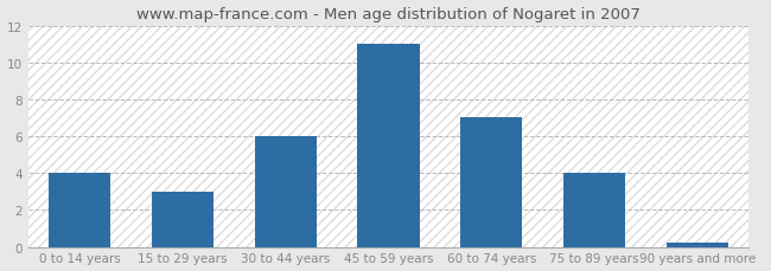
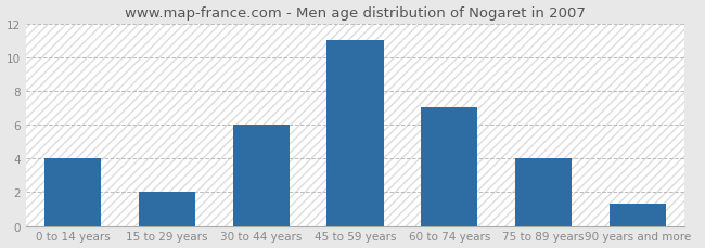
15 to 29 years: 3.0 -> 2.0
90 years and more: 0.2 -> 1.3
